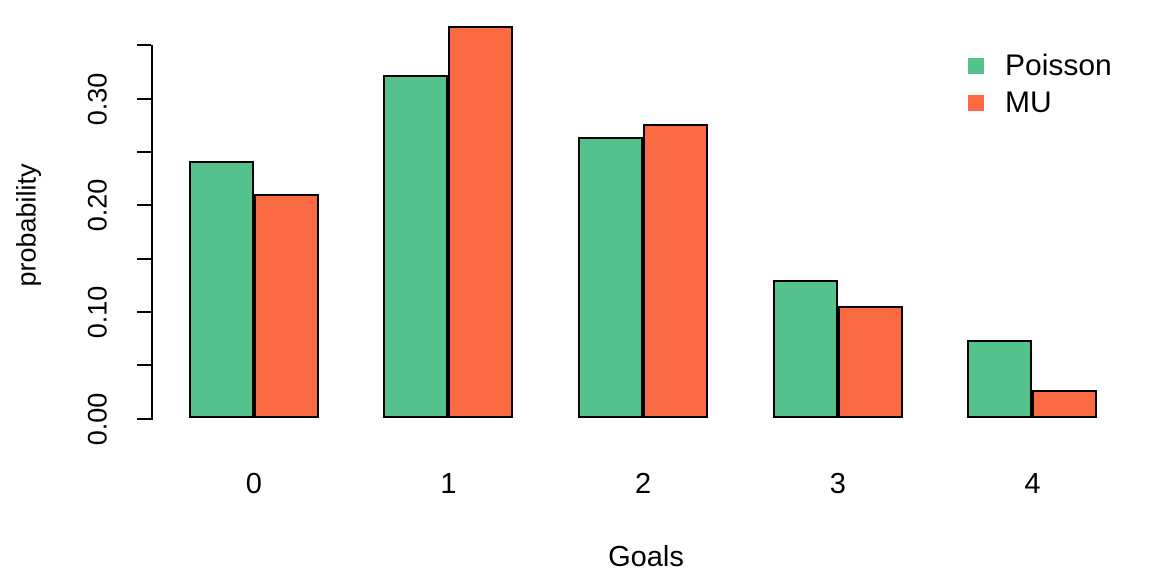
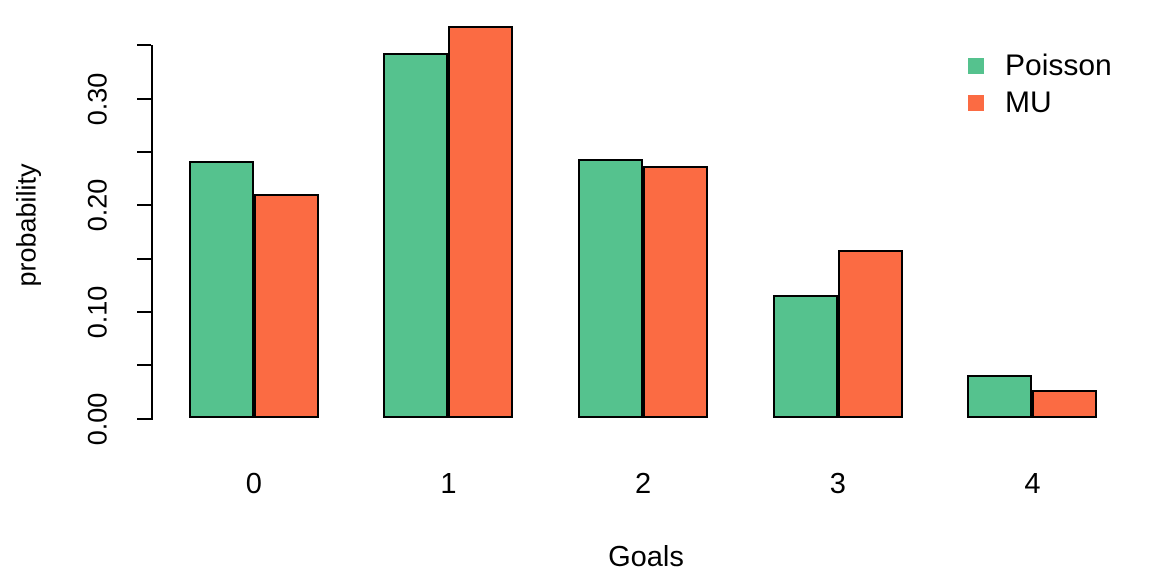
Poisson/1: 0.322 -> 0.343
Poisson/2: 0.264 -> 0.244
MU/2: 0.276 -> 0.237
Poisson/3: 0.130 -> 0.116
MU/3: 0.106 -> 0.158
Poisson/4: 0.074 -> 0.041
